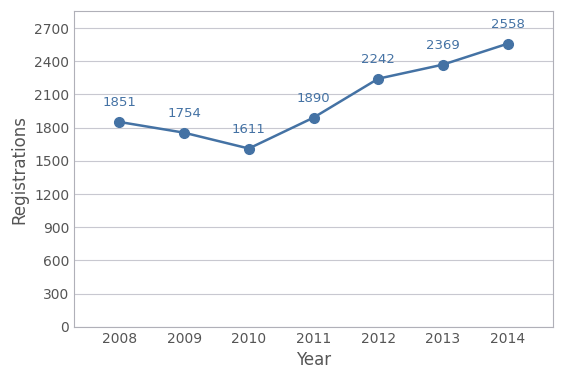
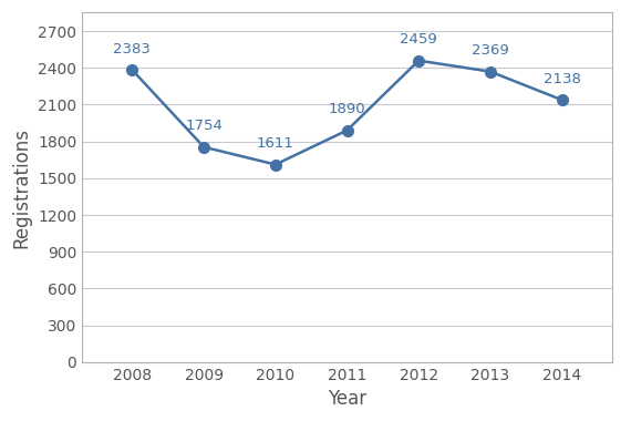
2008: 1851 -> 2383
2012: 2242 -> 2459
2014: 2558 -> 2138
